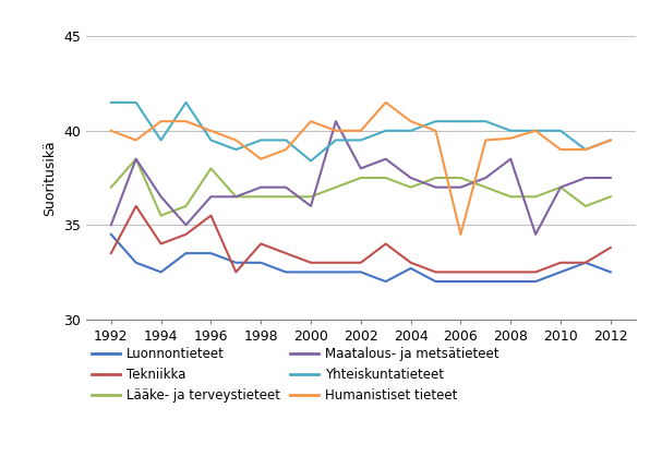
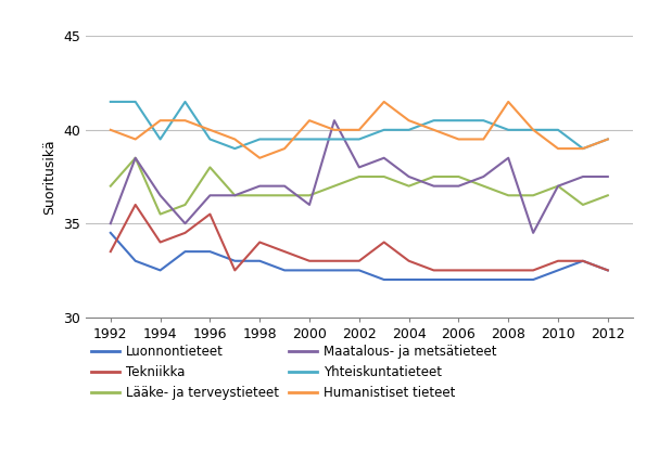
Yhteiskuntatieteet/2000: 38.4 -> 39.5
Luonnontieteet/2004: 32.7 -> 32.0
Humanistiset tieteet/2006: 34.5 -> 39.5
Humanistiset tieteet/2008: 39.6 -> 41.5
Tekniikka/2012: 33.8 -> 32.5
